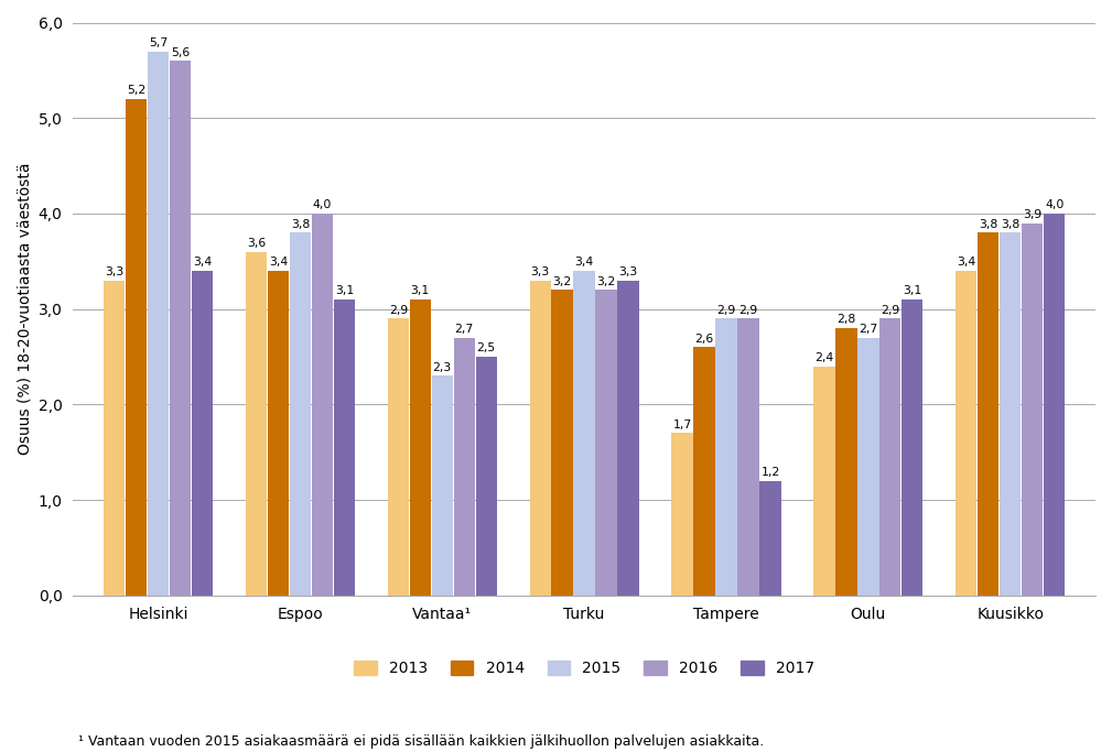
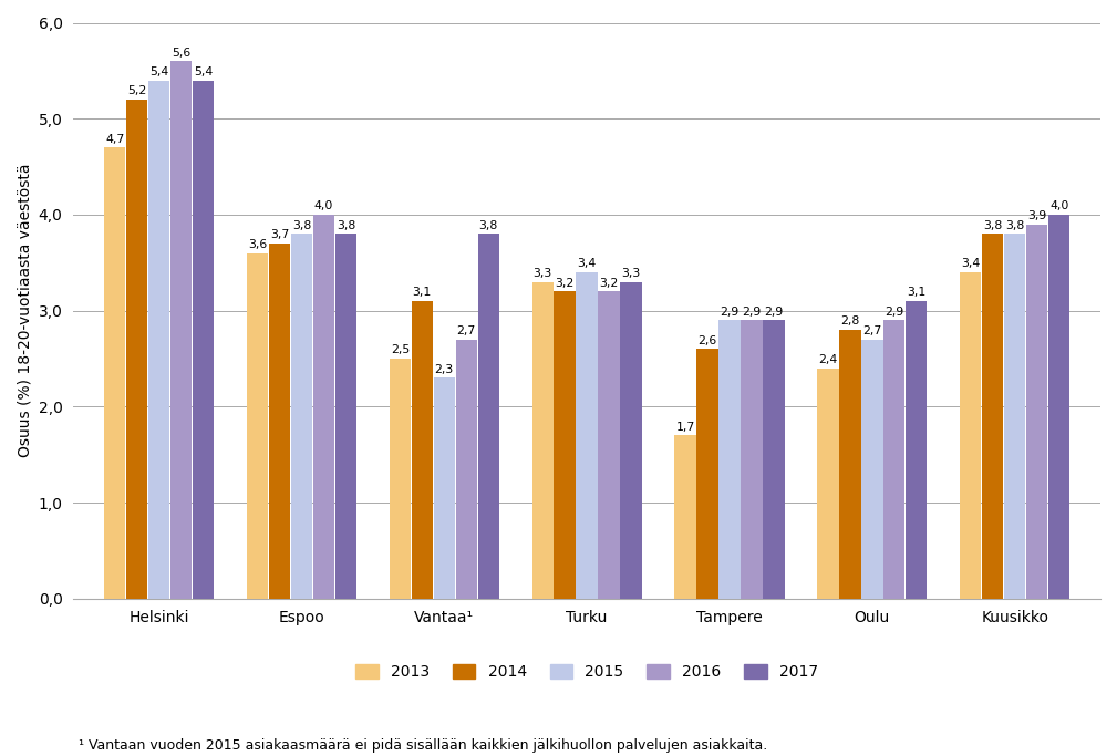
2013/Helsinki: 3,3 -> 4,7
2015/Helsinki: 5,7 -> 5,4
2017/Helsinki: 3,4 -> 5,4
2014/Espoo: 3,4 -> 3,7
2017/Espoo: 3,1 -> 3,8
2013/Vantaa¹: 2,9 -> 2,5
2017/Vantaa¹: 2,5 -> 3,8
2017/Tampere: 1,2 -> 2,9
